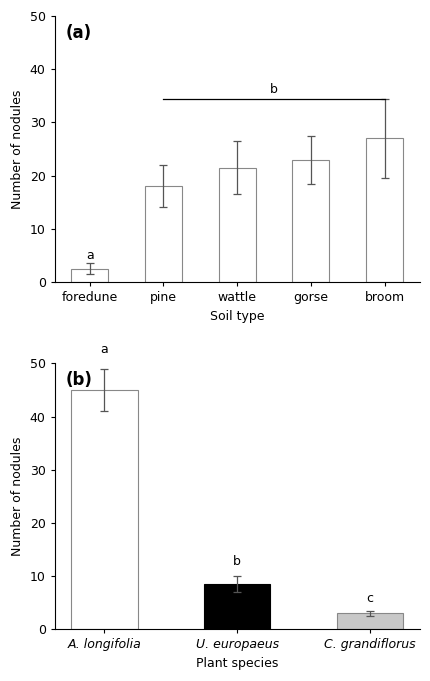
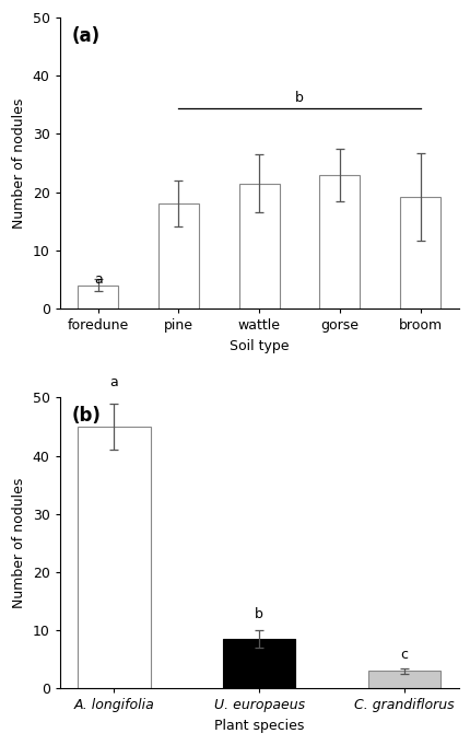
foredune: 2.5 -> 4.0
broom: 27.0 -> 19.2
